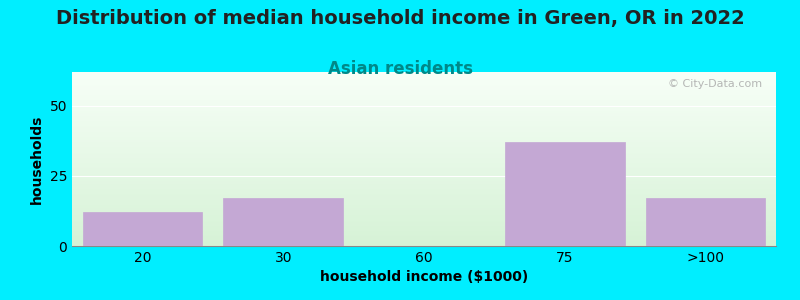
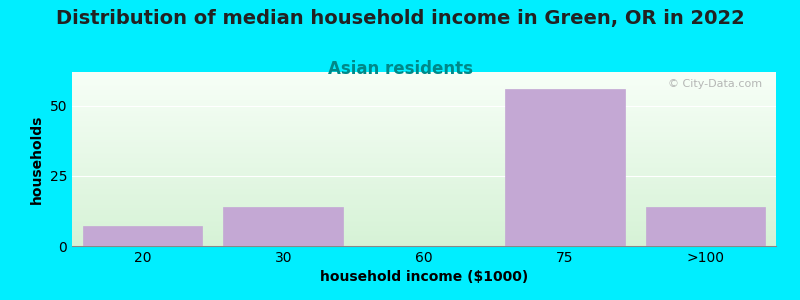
20: 12 -> 7
30: 17 -> 14
75: 37 -> 56
>100: 17 -> 14
